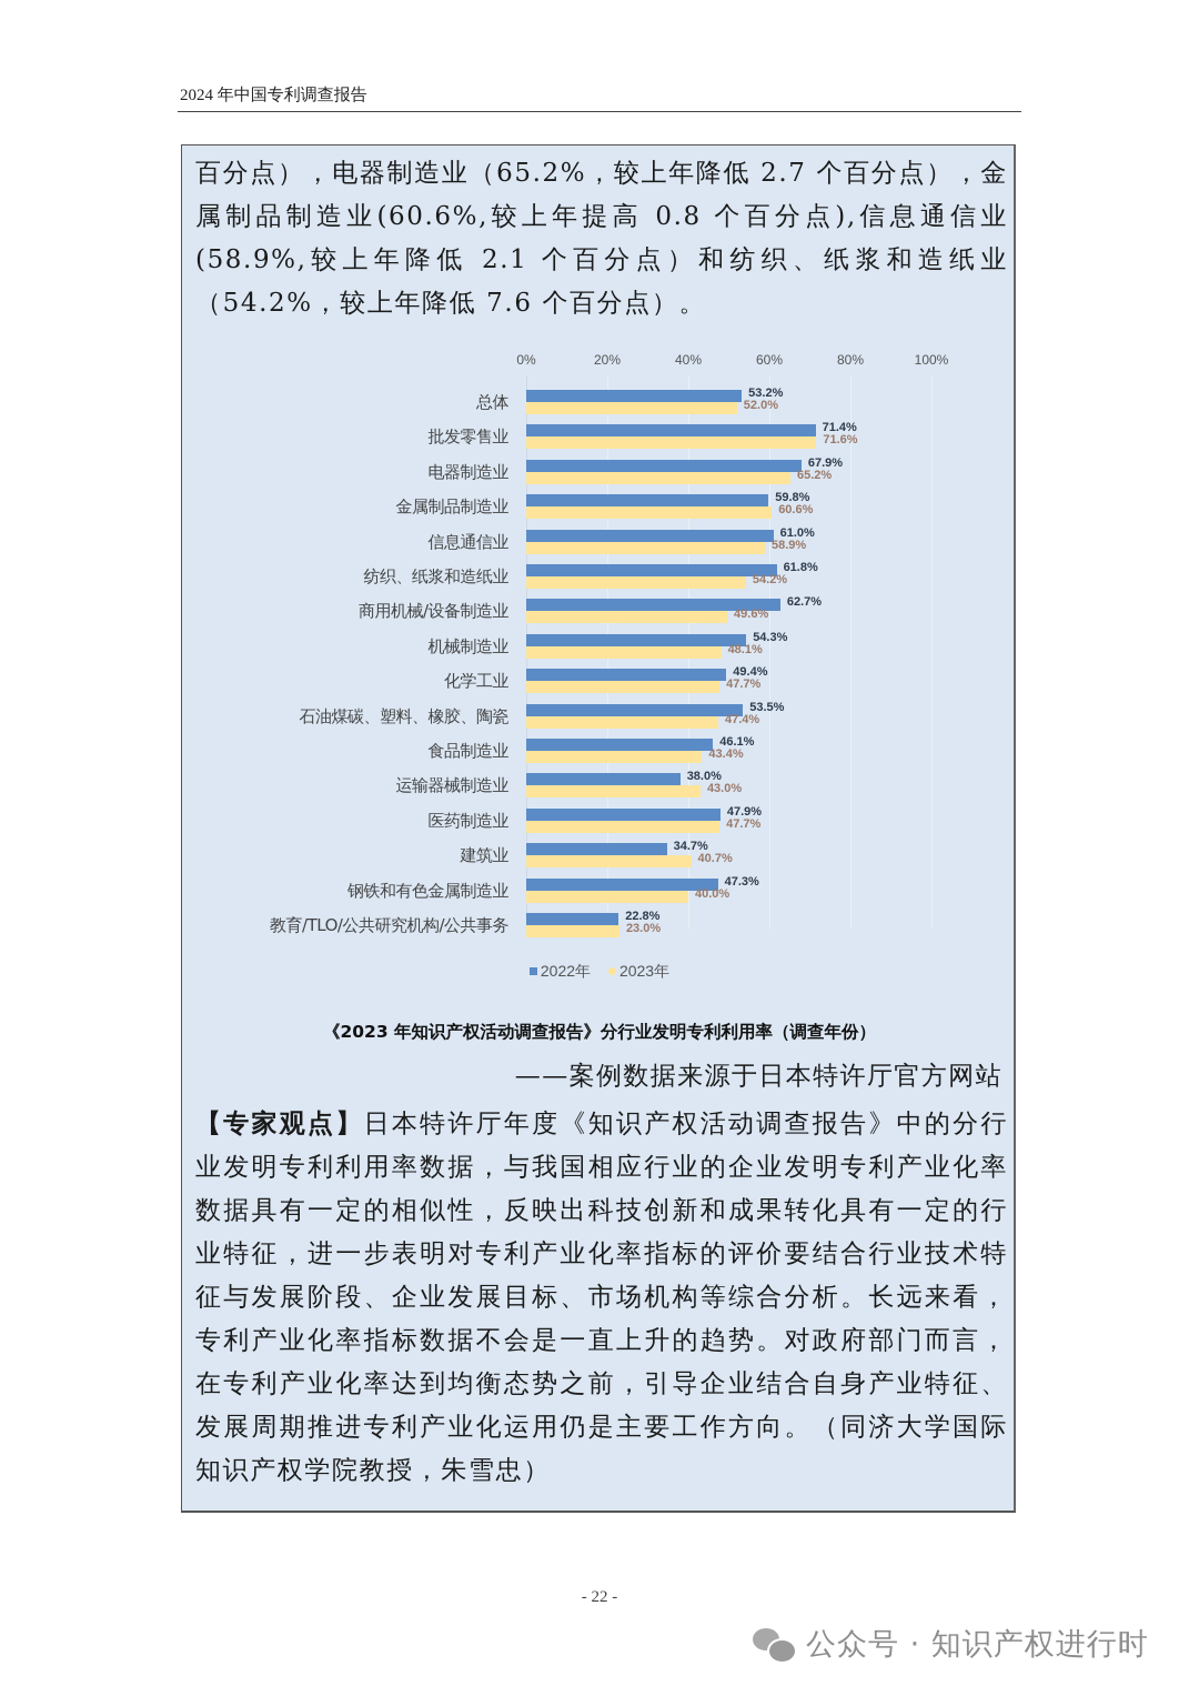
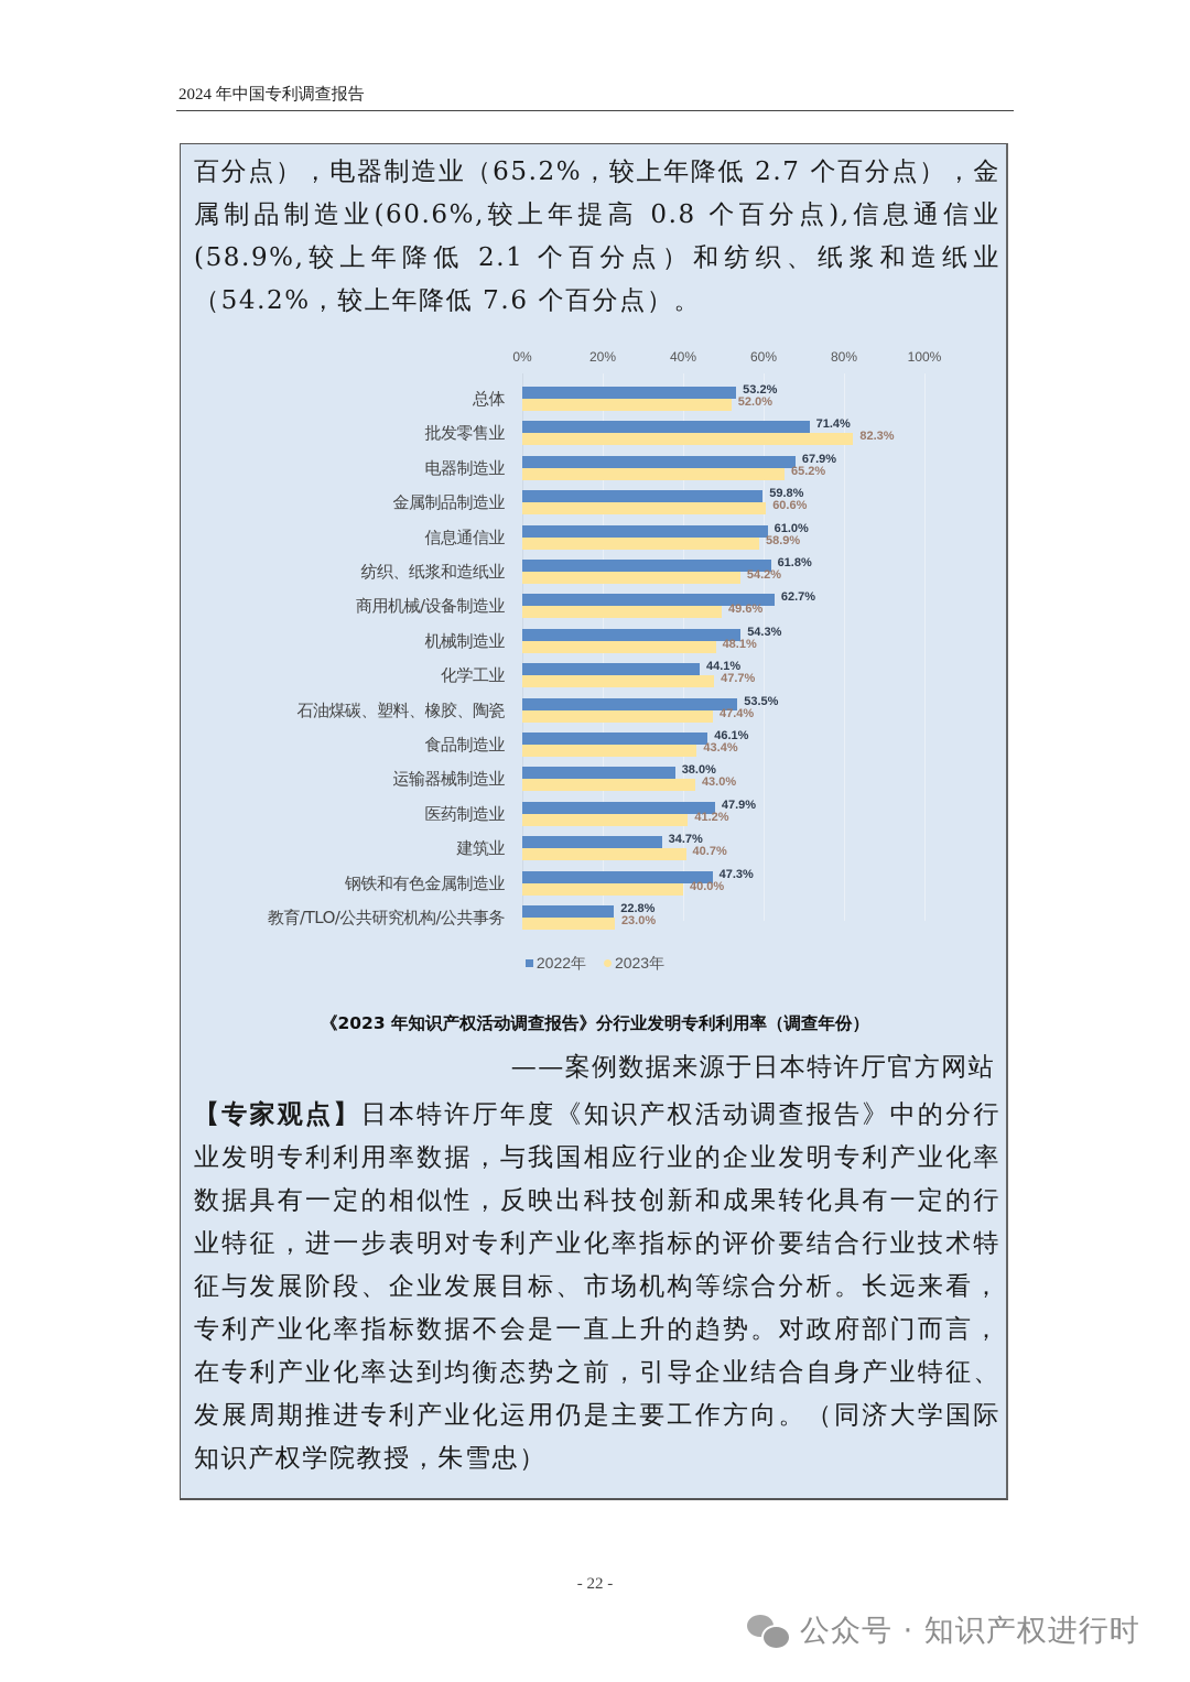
2023年/批发零售业: 71.6% -> 82.3%
2022年/化学工业: 49.4% -> 44.1%
2023年/医药制造业: 47.7% -> 41.2%
